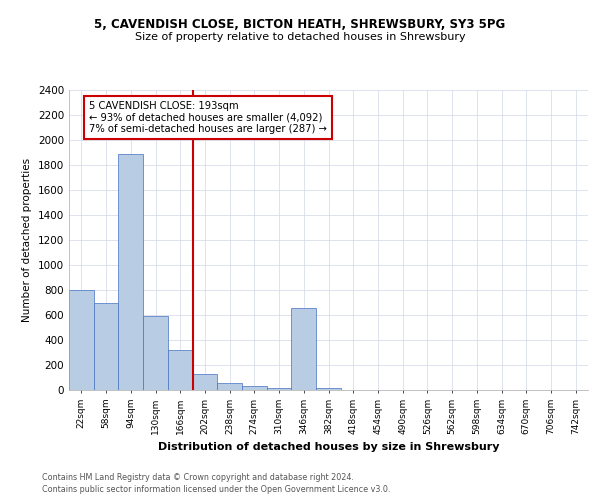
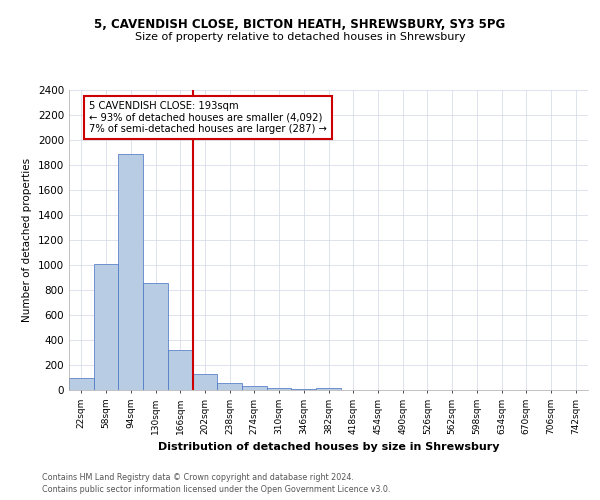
22sqm: 800 -> 100
58sqm: 700 -> 1010
130sqm: 590 -> 860
346sqm: 660 -> 10
